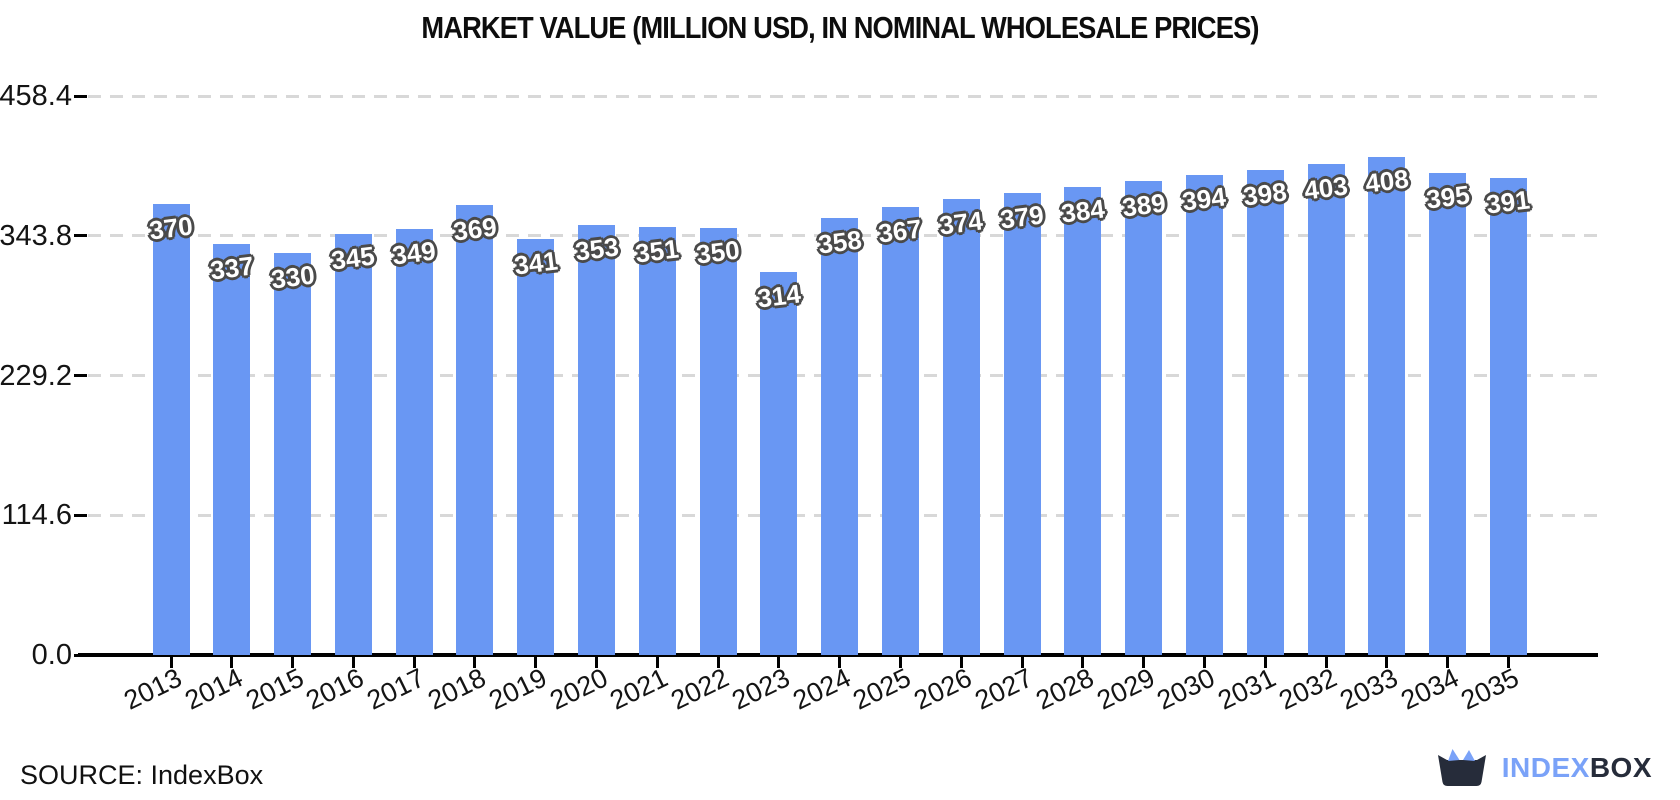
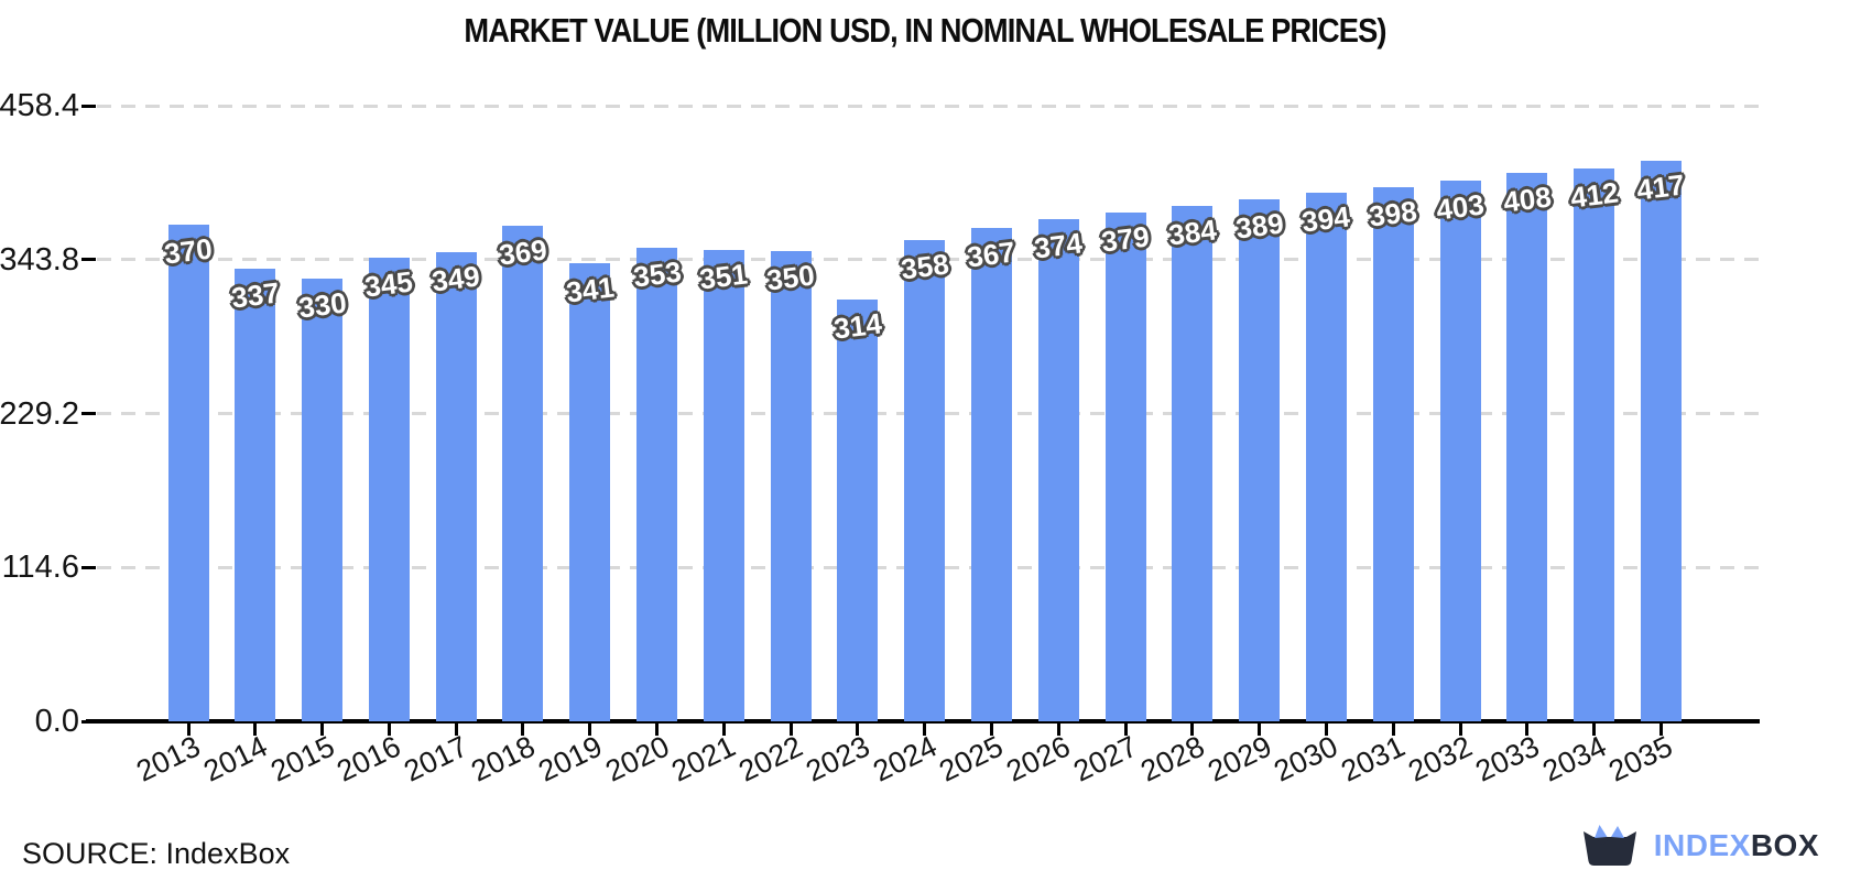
2034: 395 -> 412
2035: 391 -> 417
